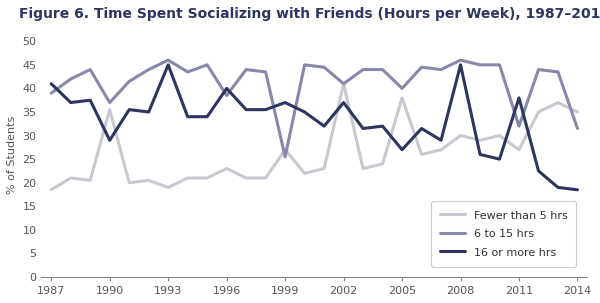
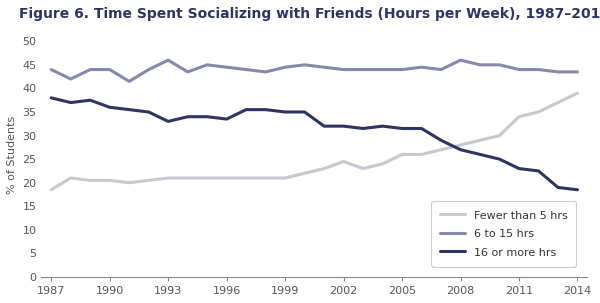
6 to 15 hrs/1987: 39.0 -> 44.0
16 or more hrs/1987: 41.0 -> 38.0
Fewer than 5 hrs/1990: 35.5 -> 20.5
6 to 15 hrs/1990: 37.0 -> 44.0
16 or more hrs/1990: 29.0 -> 36.0
Fewer than 5 hrs/1993: 19.0 -> 21.0
16 or more hrs/1993: 45.0 -> 33.0
Fewer than 5 hrs/1996: 23.0 -> 21.0
6 to 15 hrs/1996: 38.5 -> 44.5
16 or more hrs/1996: 40.0 -> 33.5
Fewer than 5 hrs/1999: 27.0 -> 21.0
6 to 15 hrs/1999: 25.5 -> 44.5
16 or more hrs/1999: 37.0 -> 35.0
Fewer than 5 hrs/2002: 41.0 -> 24.5
6 to 15 hrs/2002: 41.0 -> 44.0
16 or more hrs/2002: 37.0 -> 32.0
Fewer than 5 hrs/2005: 38.0 -> 26.0
6 to 15 hrs/2005: 40.0 -> 44.0
16 or more hrs/2005: 27.0 -> 31.5
Fewer than 5 hrs/2008: 30.0 -> 28.0
16 or more hrs/2008: 45.0 -> 27.0
Fewer than 5 hrs/2011: 27.0 -> 34.0
6 to 15 hrs/2011: 32.0 -> 44.0
16 or more hrs/2011: 38.0 -> 23.0
Fewer than 5 hrs/2014: 35.0 -> 39.0
6 to 15 hrs/2014: 31.5 -> 43.5
